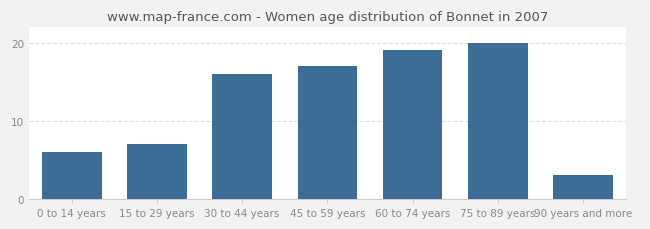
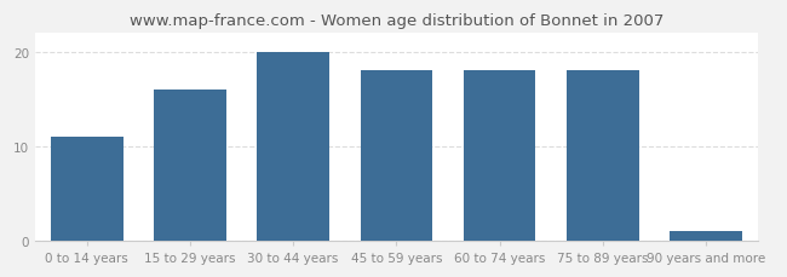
0 to 14 years: 6 -> 11
15 to 29 years: 7 -> 16
30 to 44 years: 16 -> 20
45 to 59 years: 17 -> 18
60 to 74 years: 19 -> 18
75 to 89 years: 20 -> 18
90 years and more: 3 -> 1
